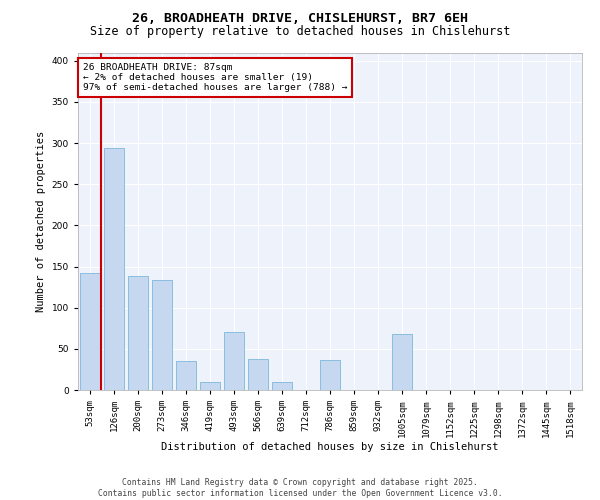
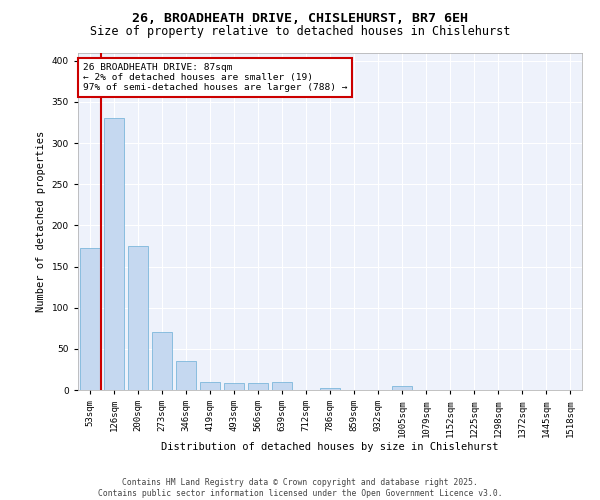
53sqm: 142 -> 173
126sqm: 294 -> 330
200sqm: 138 -> 175
273sqm: 134 -> 70
493sqm: 70 -> 9
566sqm: 38 -> 9
786sqm: 36 -> 3
1005sqm: 68 -> 5
